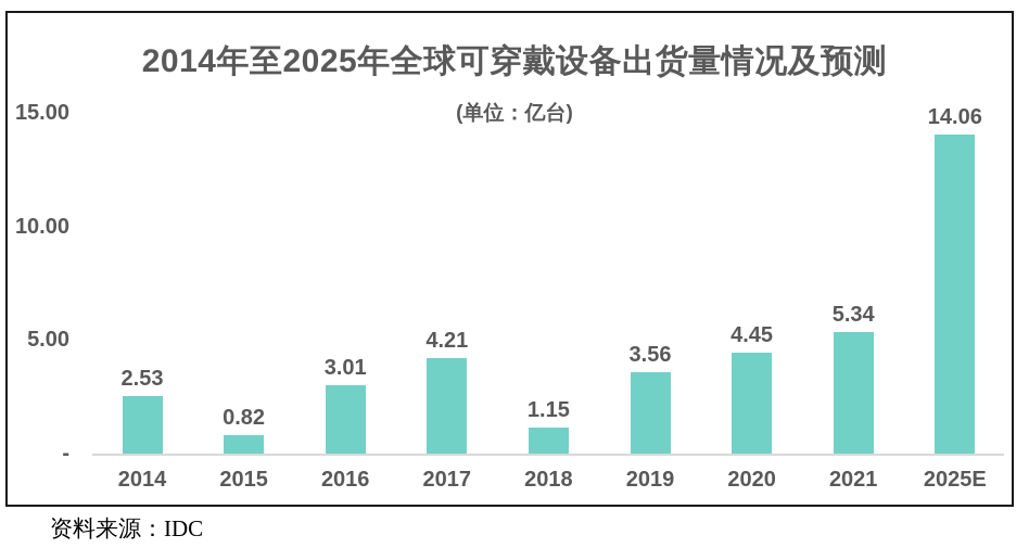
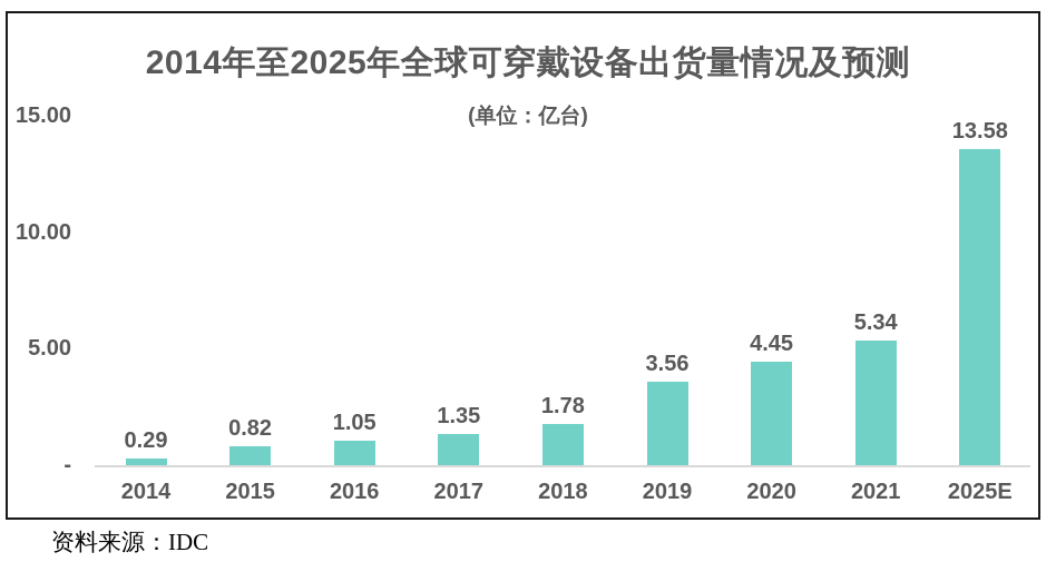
2014: 2.53 -> 0.29
2016: 3.01 -> 1.05
2017: 4.21 -> 1.35
2018: 1.15 -> 1.78
2025E: 14.06 -> 13.58
